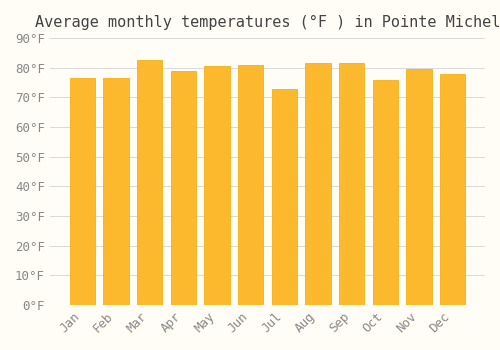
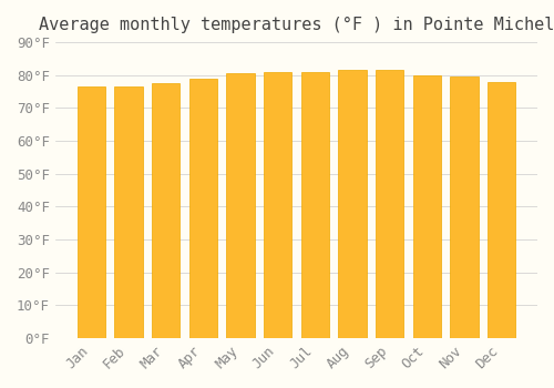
Mar: 82.5°F -> 77.5°F
Jul: 73.0°F -> 81.0°F
Oct: 76.0°F -> 80.0°F
